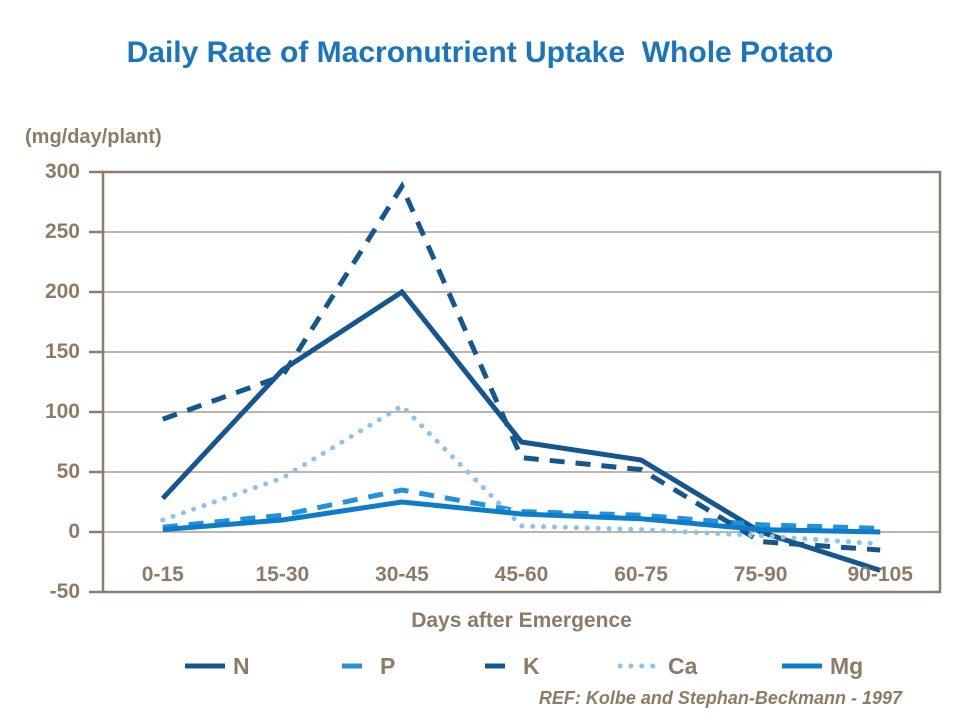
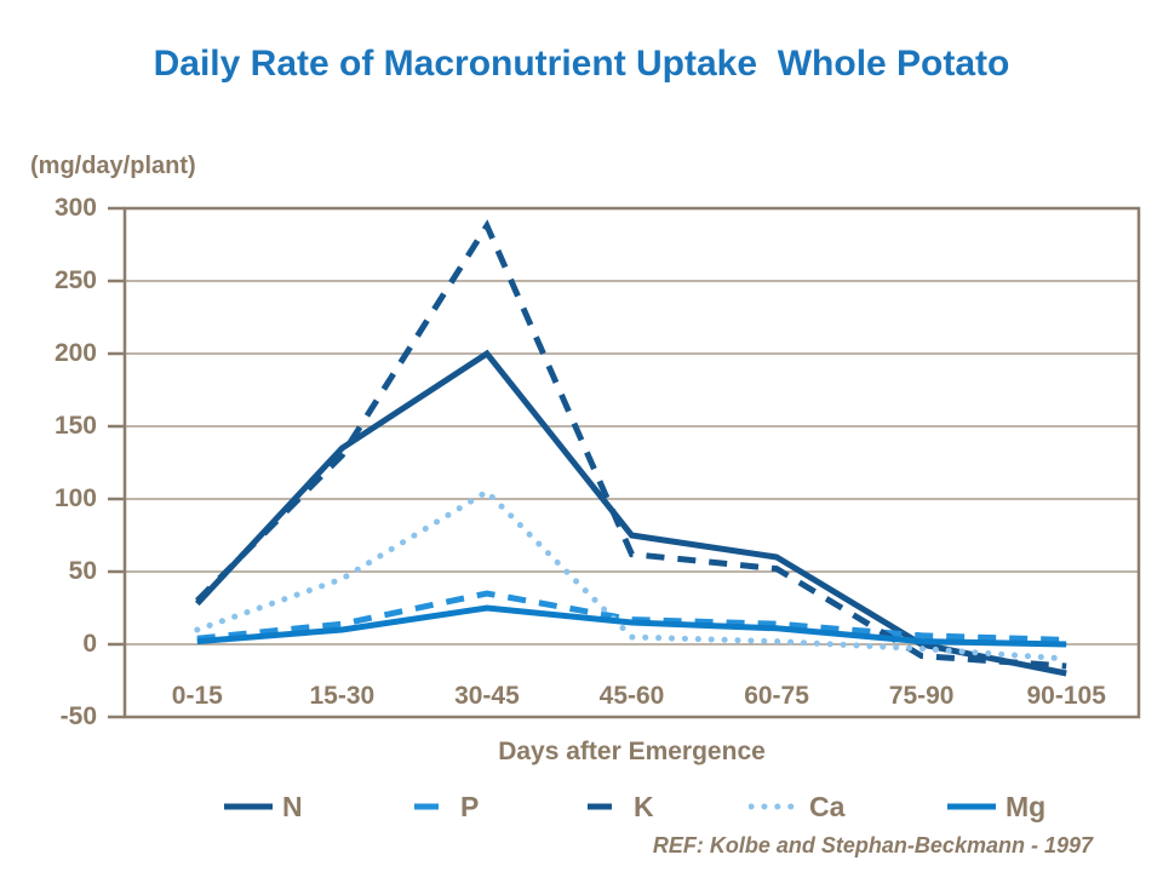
K/0-15: 94 -> 30
N/90-105: -32 -> -20
